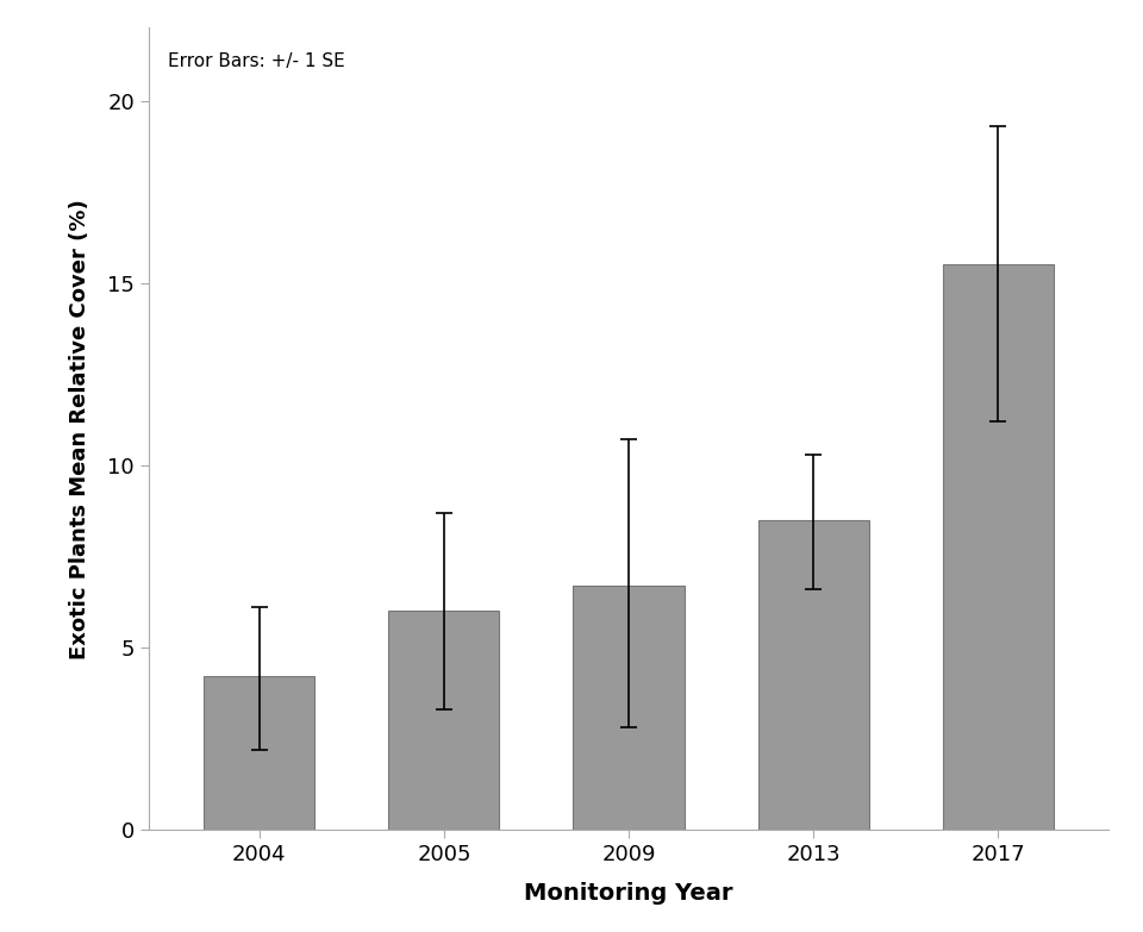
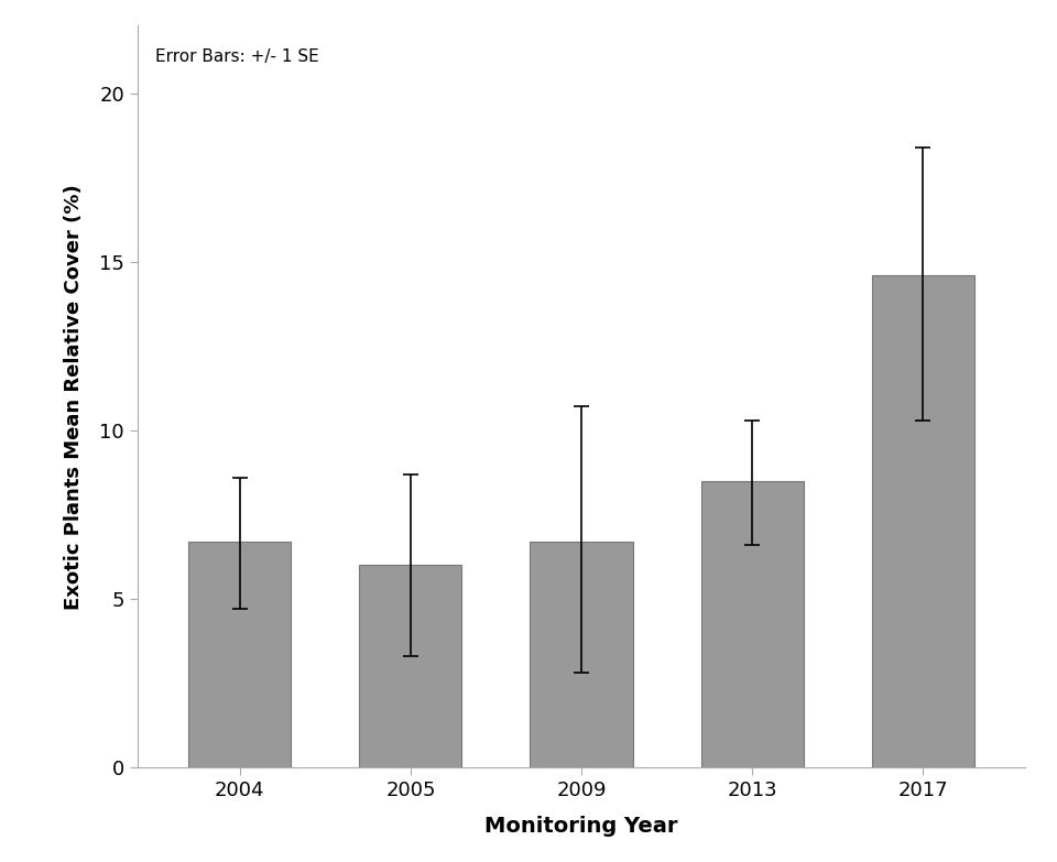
2004: 4.2 -> 6.7
2017: 15.5 -> 14.6
